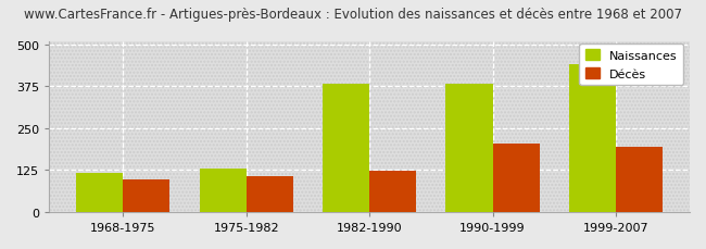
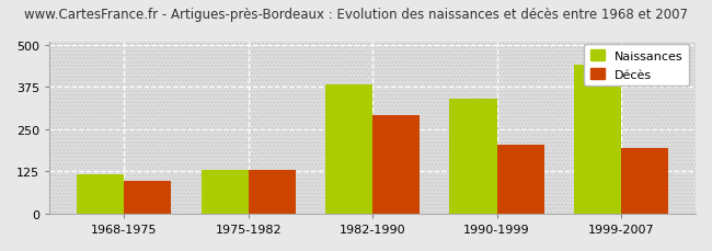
Décès/1975-1982: 108 -> 130
Décès/1982-1990: 122 -> 290
Naissances/1990-1999: 383 -> 340
